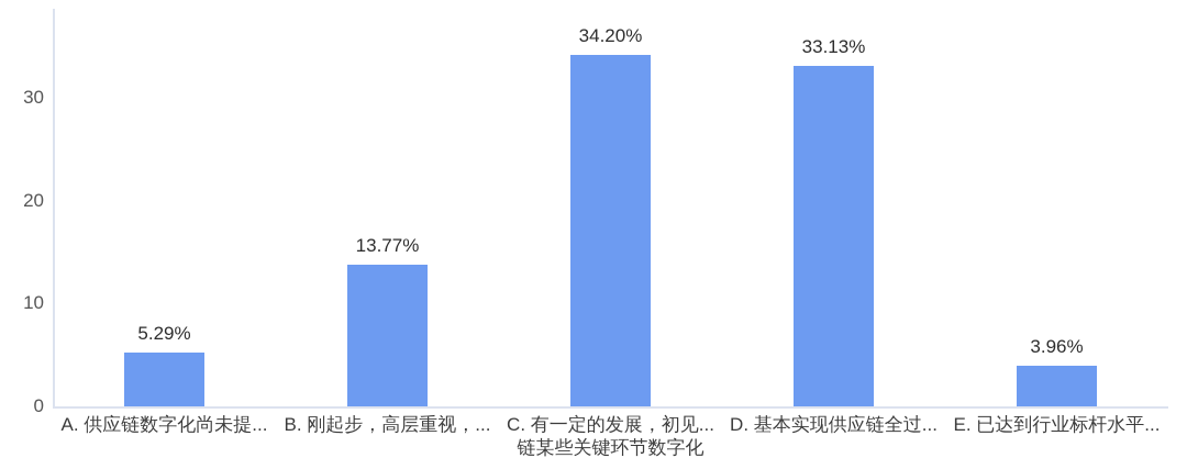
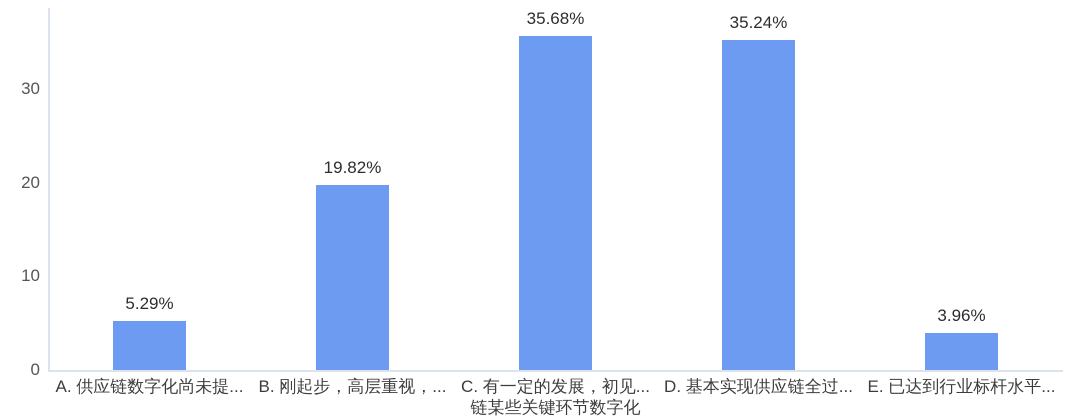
B. 刚起步，高层重视，...: 13.77% -> 19.82%
C. 有一定的发展，初见...: 34.20% -> 35.68%
D. 基本实现供应链全过...: 33.13% -> 35.24%
